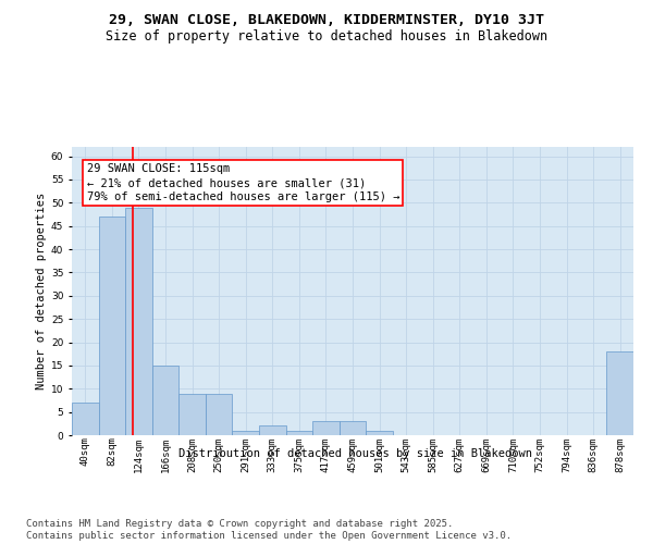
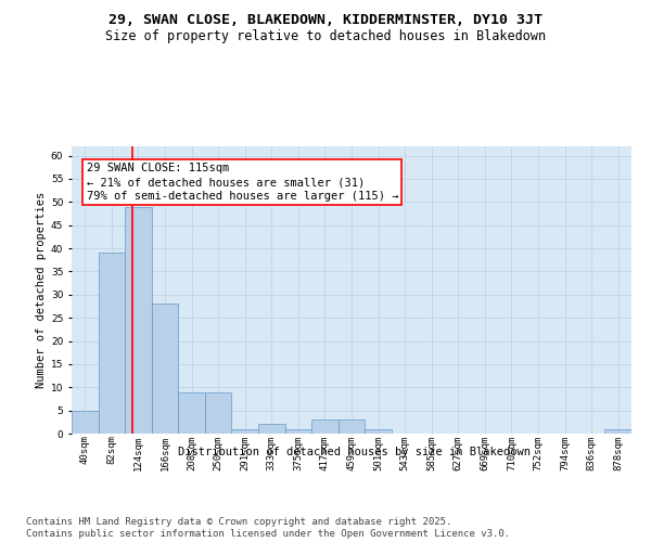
40sqm: 7 -> 5
82sqm: 47 -> 39
166sqm: 15 -> 28
878sqm: 18 -> 1
